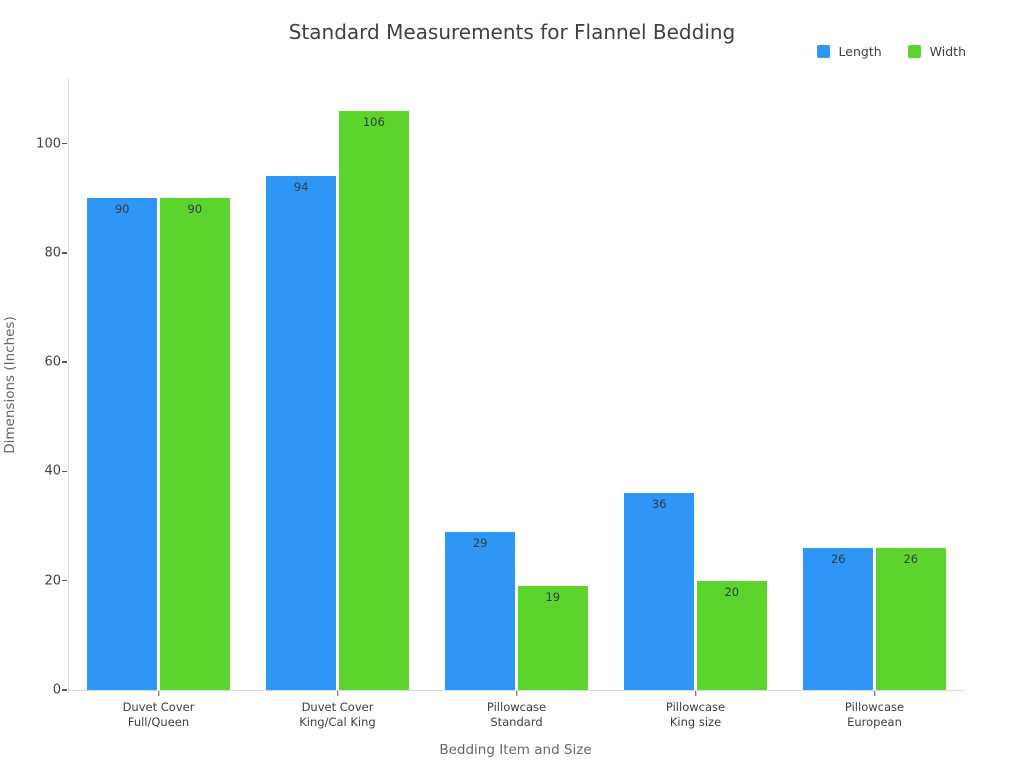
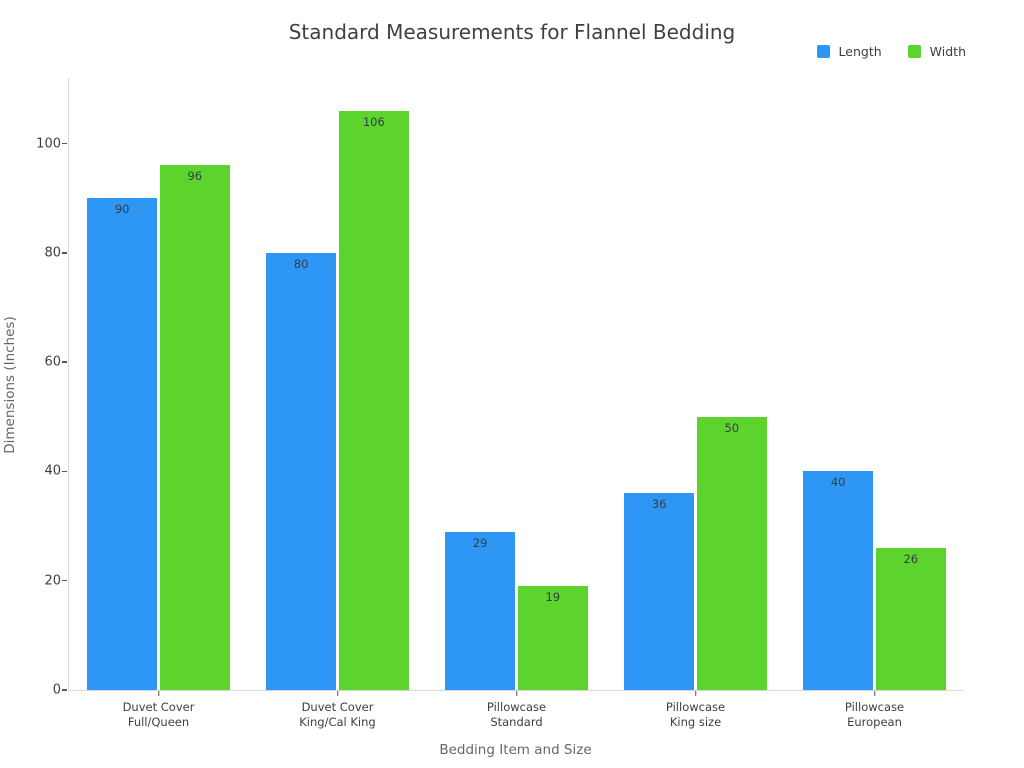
Width/Duvet Cover Full/Queen: 90 -> 96
Length/Duvet Cover King/Cal King: 94 -> 80
Width/Pillowcase King size: 20 -> 50
Length/Pillowcase European: 26 -> 40
